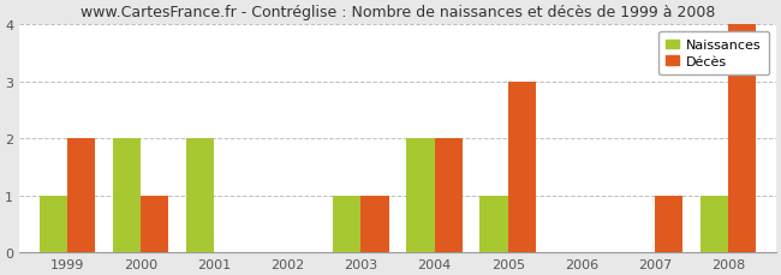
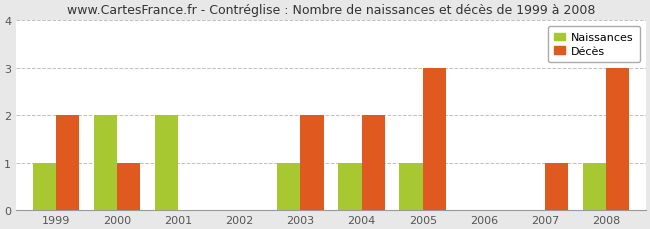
Décès/2003: 1 -> 2
Naissances/2004: 2 -> 1
Décès/2008: 4 -> 3
